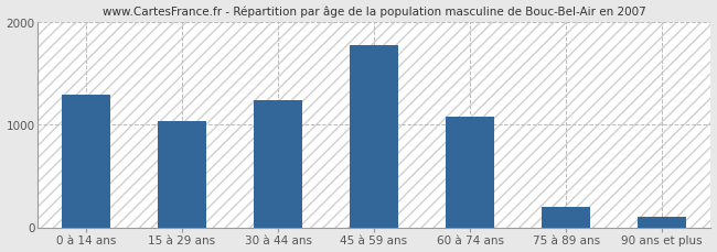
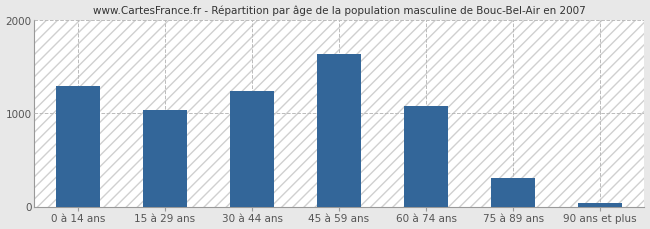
45 à 59 ans: 1780 -> 1640
75 à 89 ans: 200 -> 310
90 ans et plus: 100 -> 40
